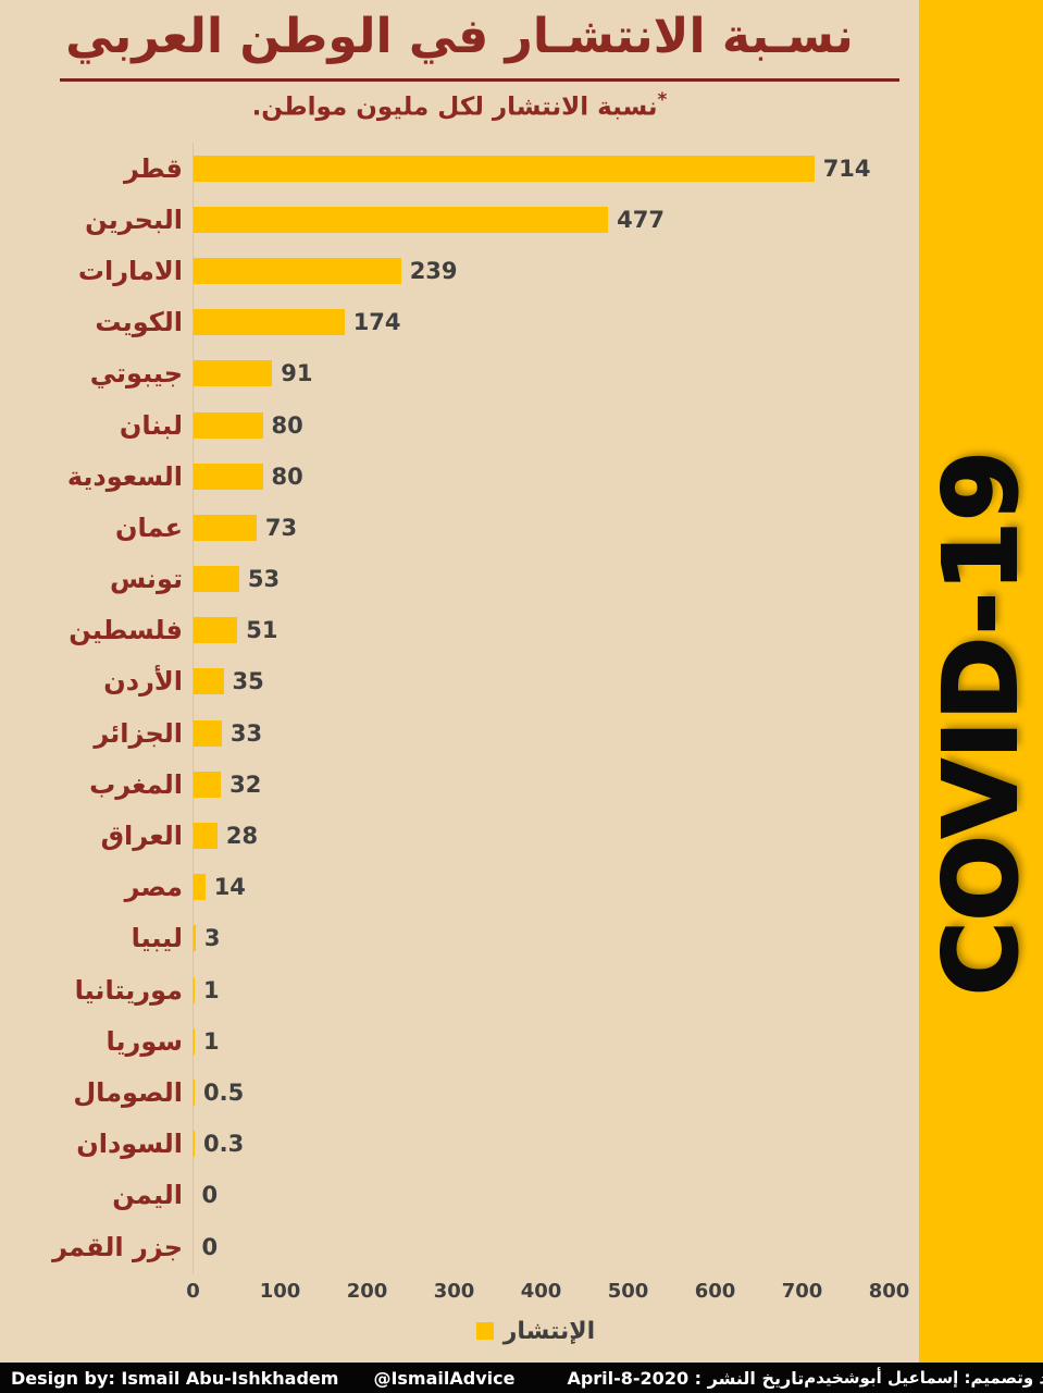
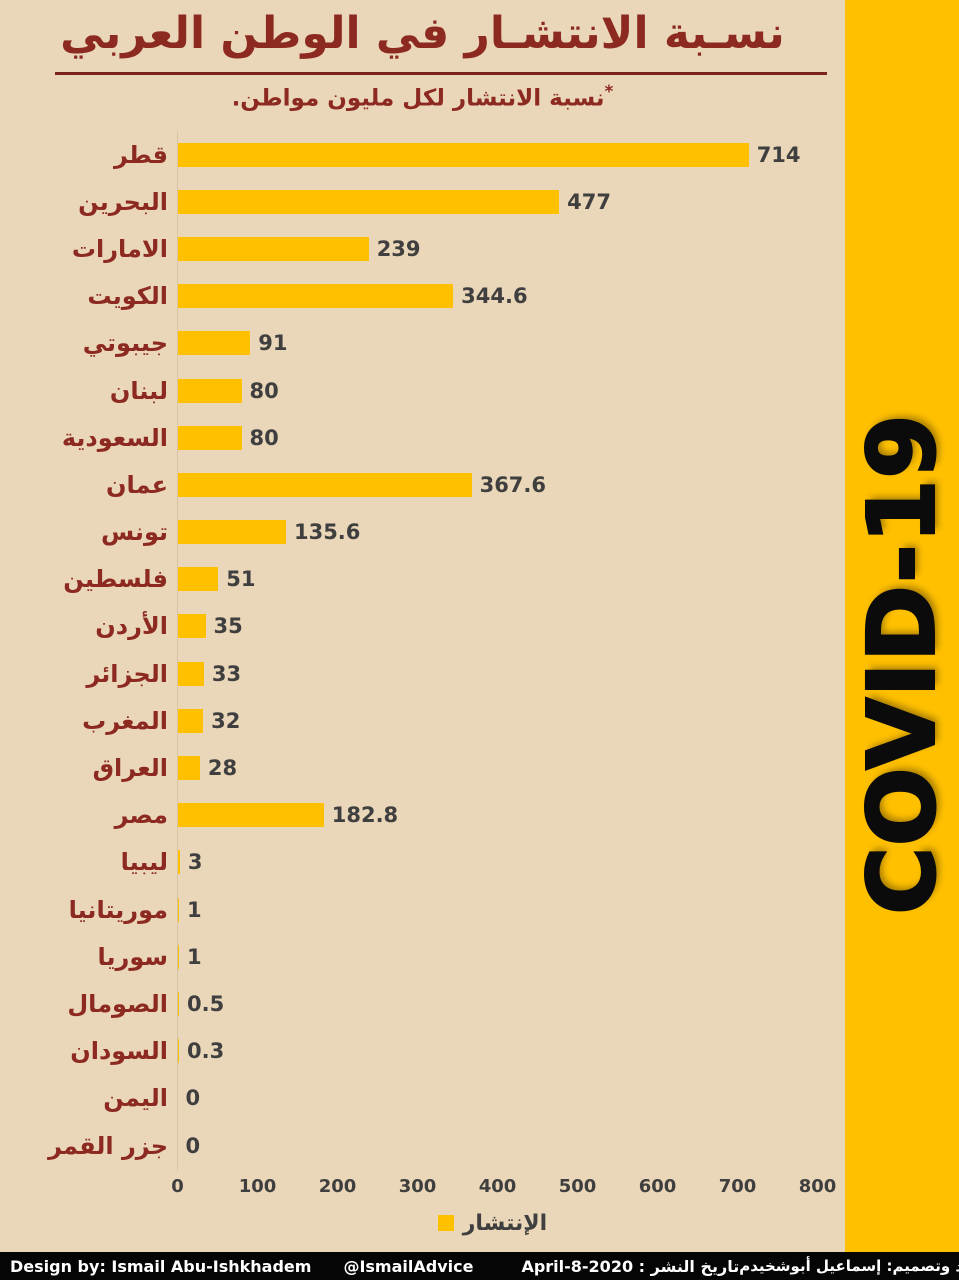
الكويت: 174 -> 344.6
عمان: 73 -> 367.6
تونس: 53 -> 135.6
مصر: 14 -> 182.8
